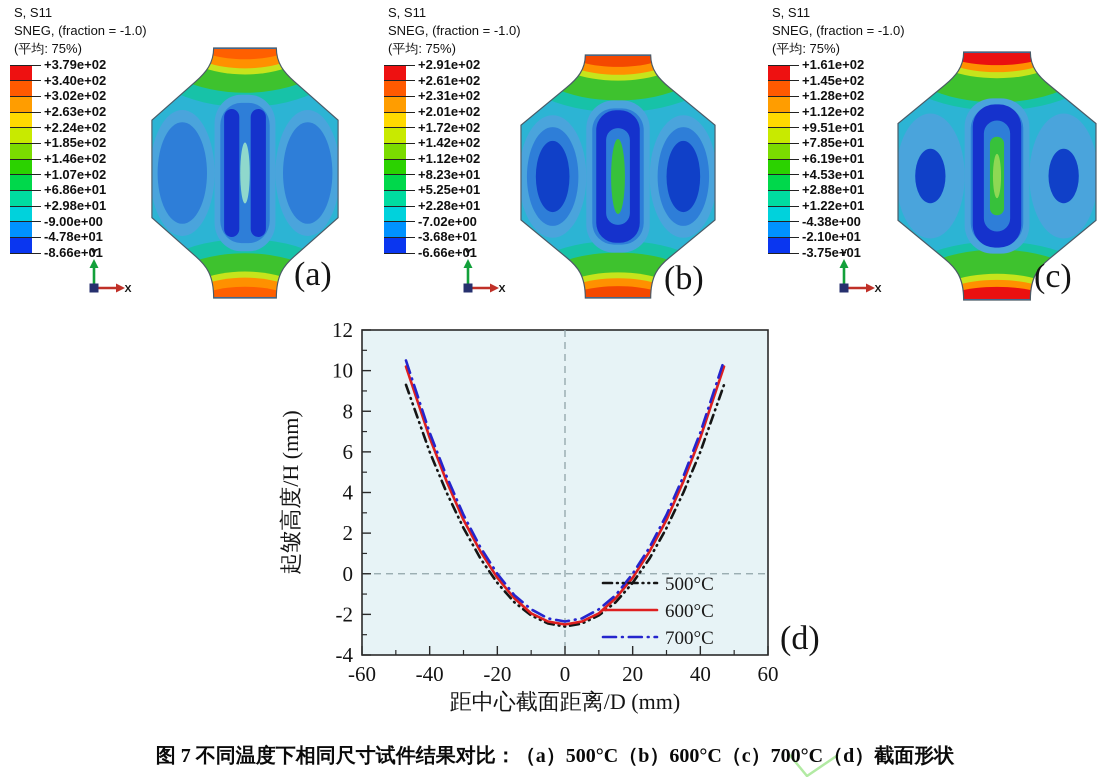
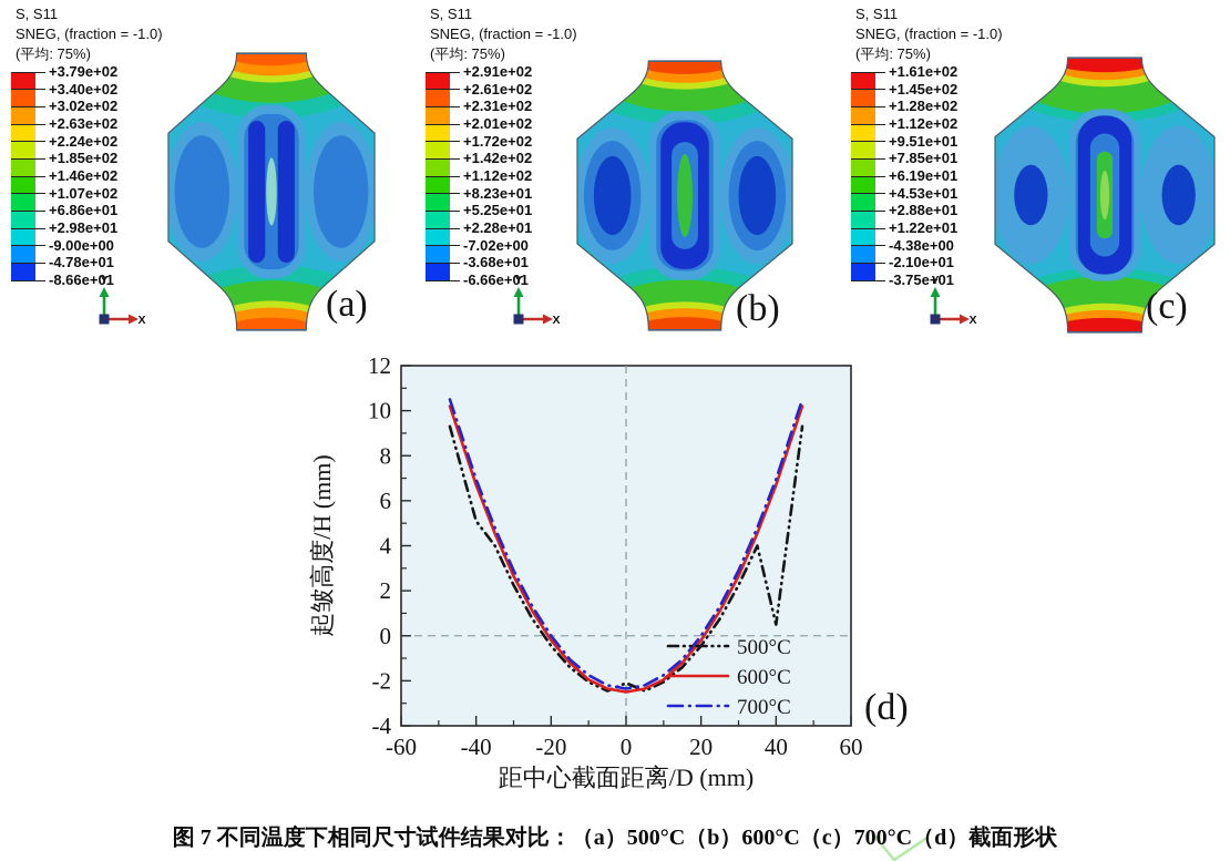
500°C/-40: 6.0 -> 5.1
500°C/0: -2.6 -> -2.1
500°C/40: 6.0 -> 0.5
